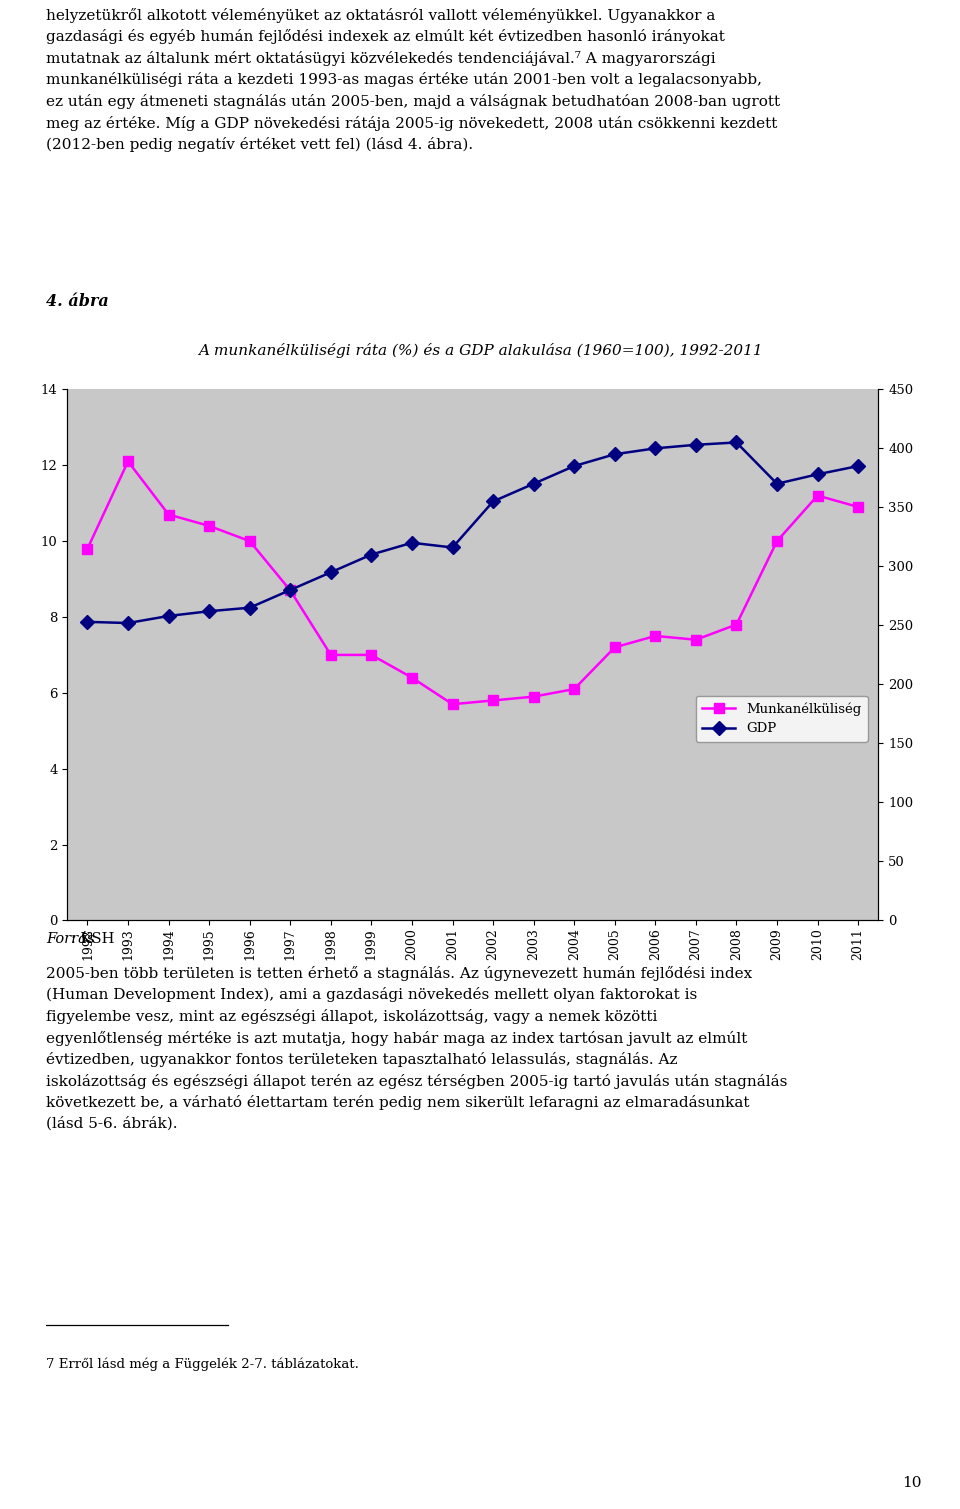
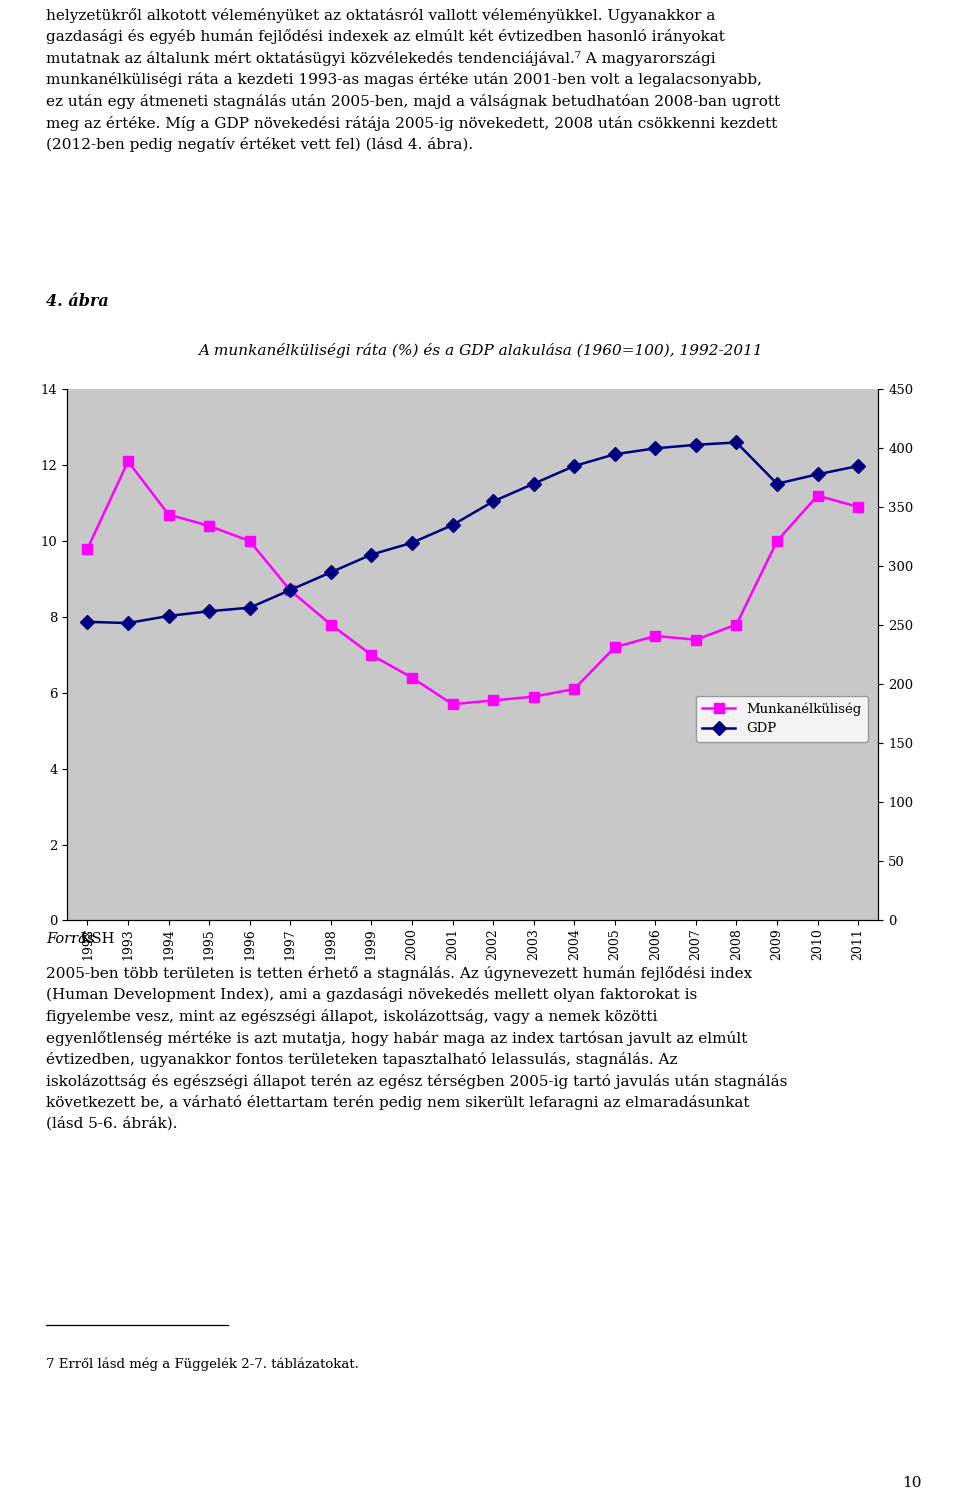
Munkanélküliség/1998: 7.0 -> 7.8
GDP/2001: 316 -> 335
